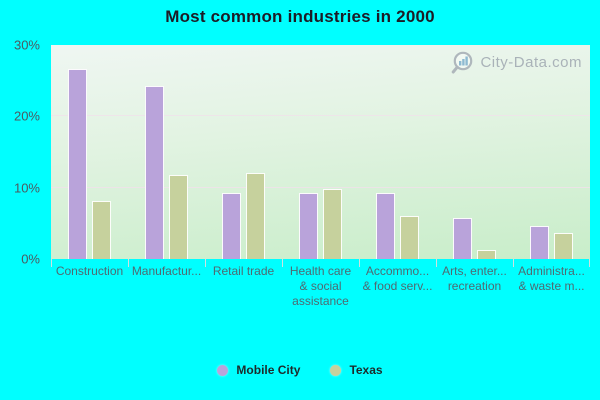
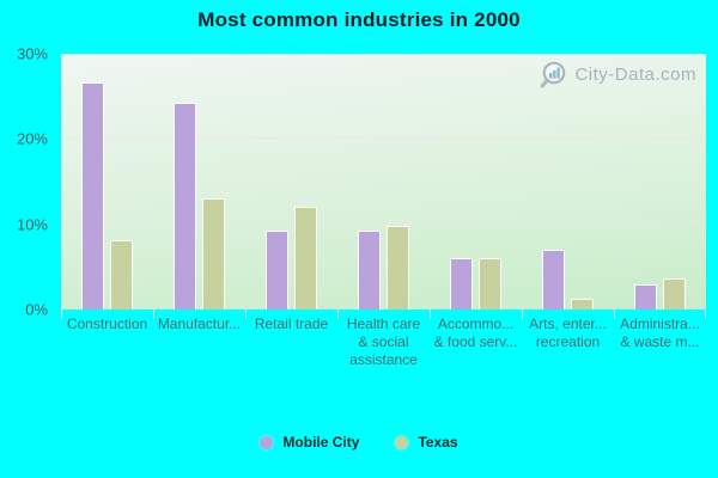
Texas/Manufactur...: 12% -> 13%
Mobile City/Accommo... & food serv...: 9% -> 6%
Mobile City/Arts, enter... recreation: 6% -> 7%
Mobile City/Administra... & waste m...: 5% -> 3%
